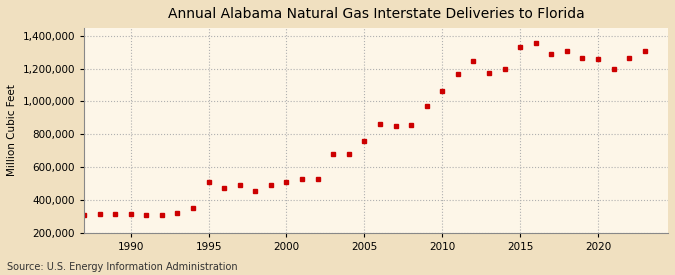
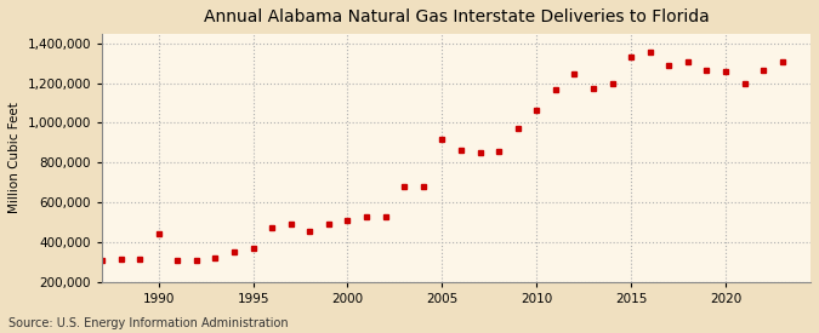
1990: 320,000 -> 440,000
1995: 510,000 -> 370,000
2005: 760,000 -> 920,000
